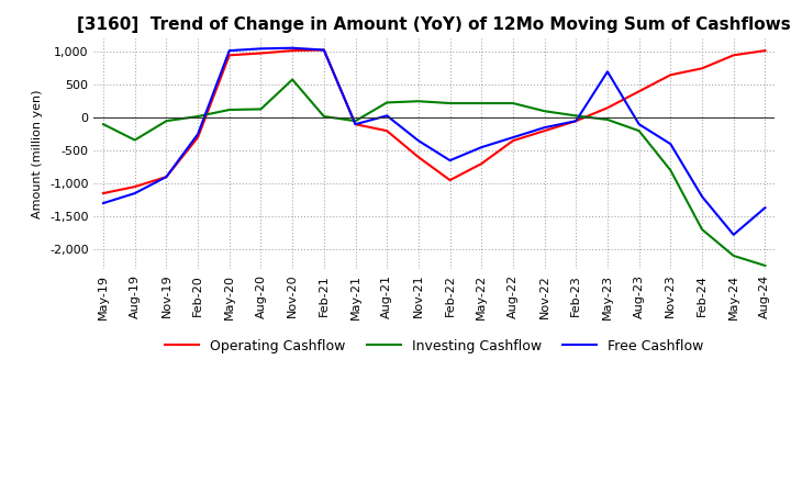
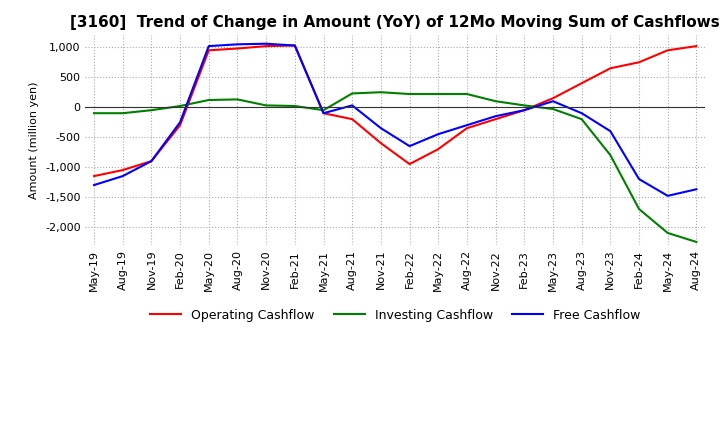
Investing Cashflow/Aug-19: -340 -> -100
Investing Cashflow/Nov-20: 580 -> 30
Free Cashflow/May-23: 700 -> 100
Free Cashflow/May-24: -1,780 -> -1,480
